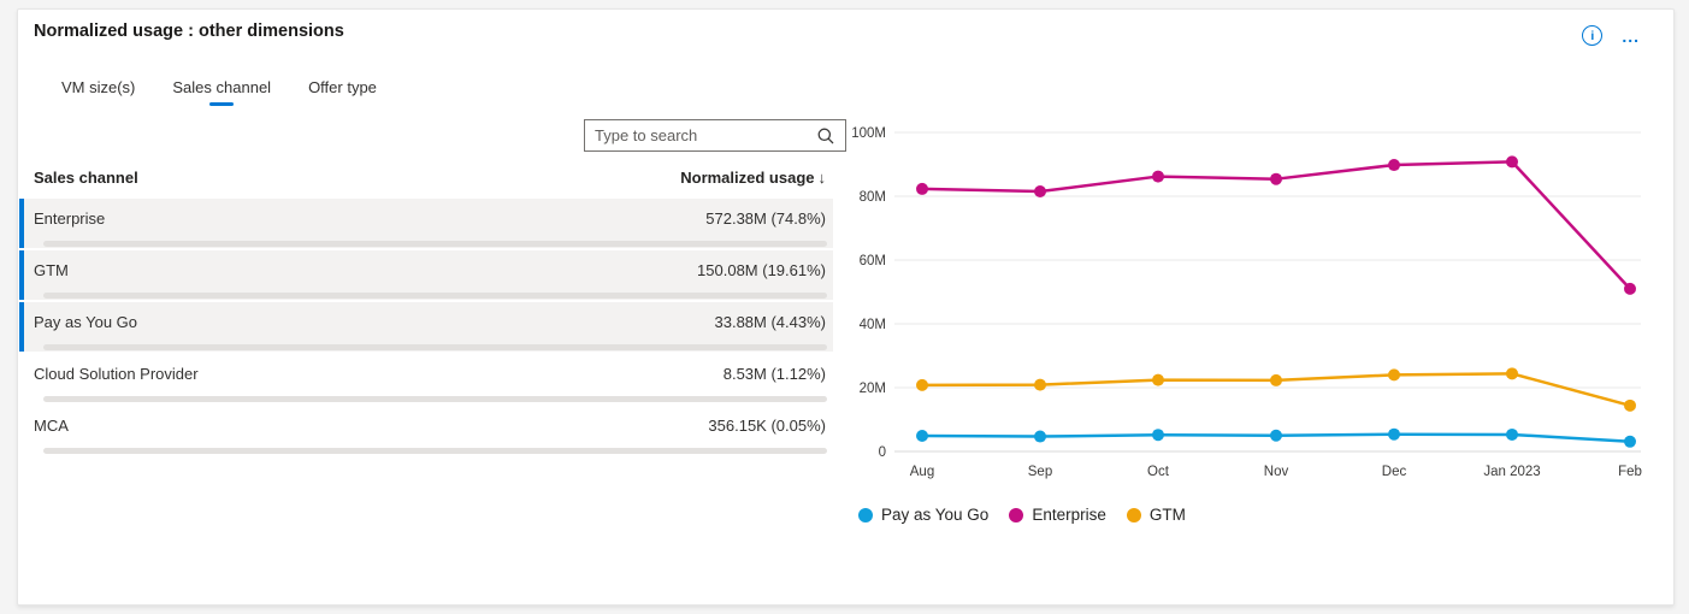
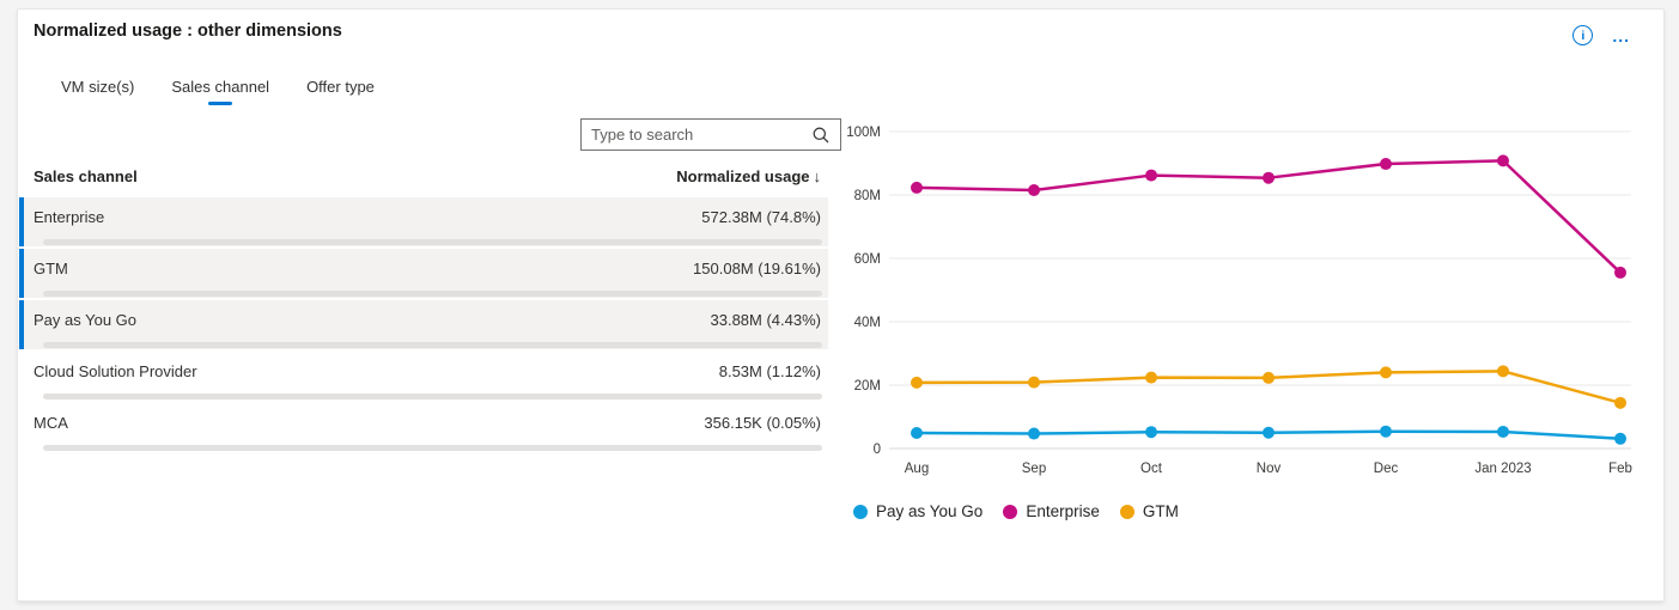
Enterprise/Feb: 51M -> 56M
